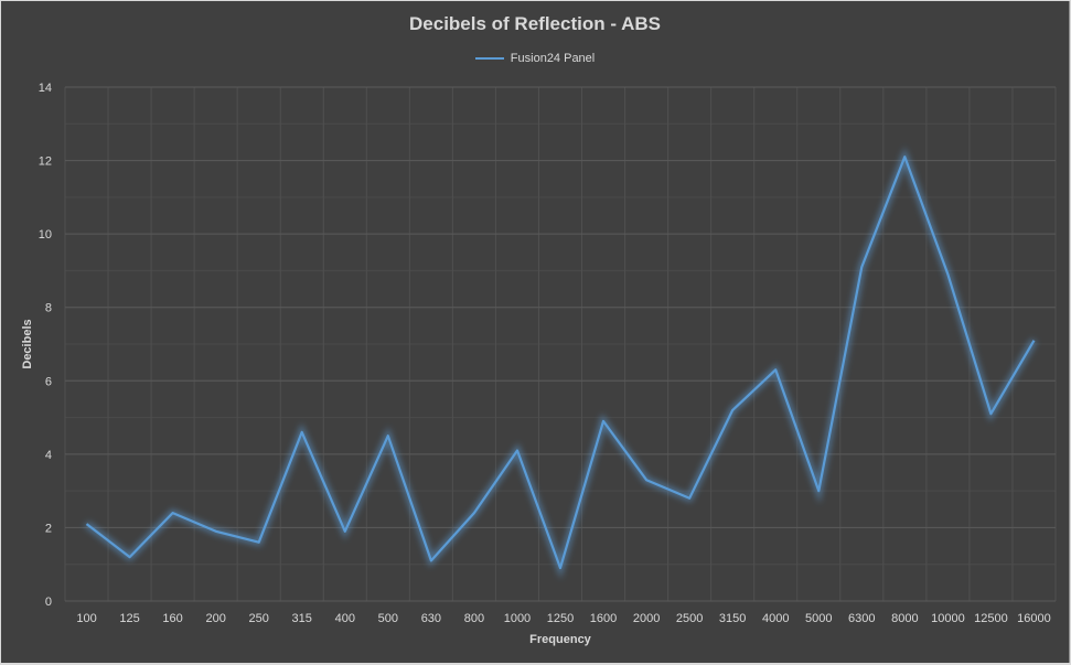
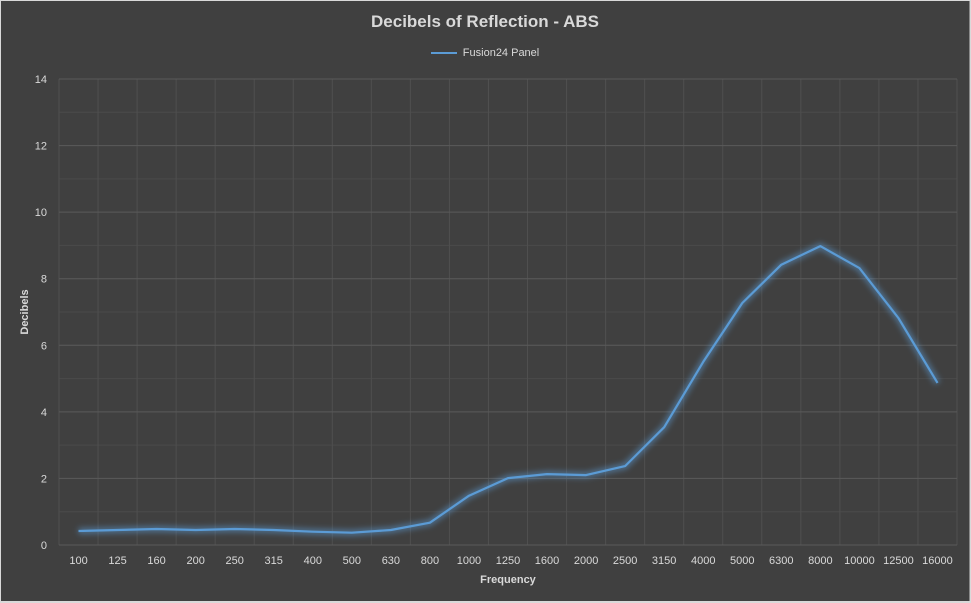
100: 2.1 -> 0.4
125: 1.2 -> 0.5
160: 2.4 -> 0.5
200: 1.9 -> 0.5
250: 1.6 -> 0.5
315: 4.6 -> 0.5
400: 1.9 -> 0.4
500: 4.5 -> 0.4
630: 1.1 -> 0.5
800: 2.4 -> 0.7
1000: 4.1 -> 1.5
1250: 0.9 -> 2.0
1600: 4.9 -> 2.1
2000: 3.3 -> 2.1
2500: 2.8 -> 2.4
3150: 5.2 -> 3.5
4000: 6.3 -> 5.5
5000: 3.0 -> 7.3
6300: 9.1 -> 8.4
8000: 12.1 -> 9.0
10000: 8.9 -> 8.3
12500: 5.1 -> 6.8
16000: 7.1 -> 4.9
